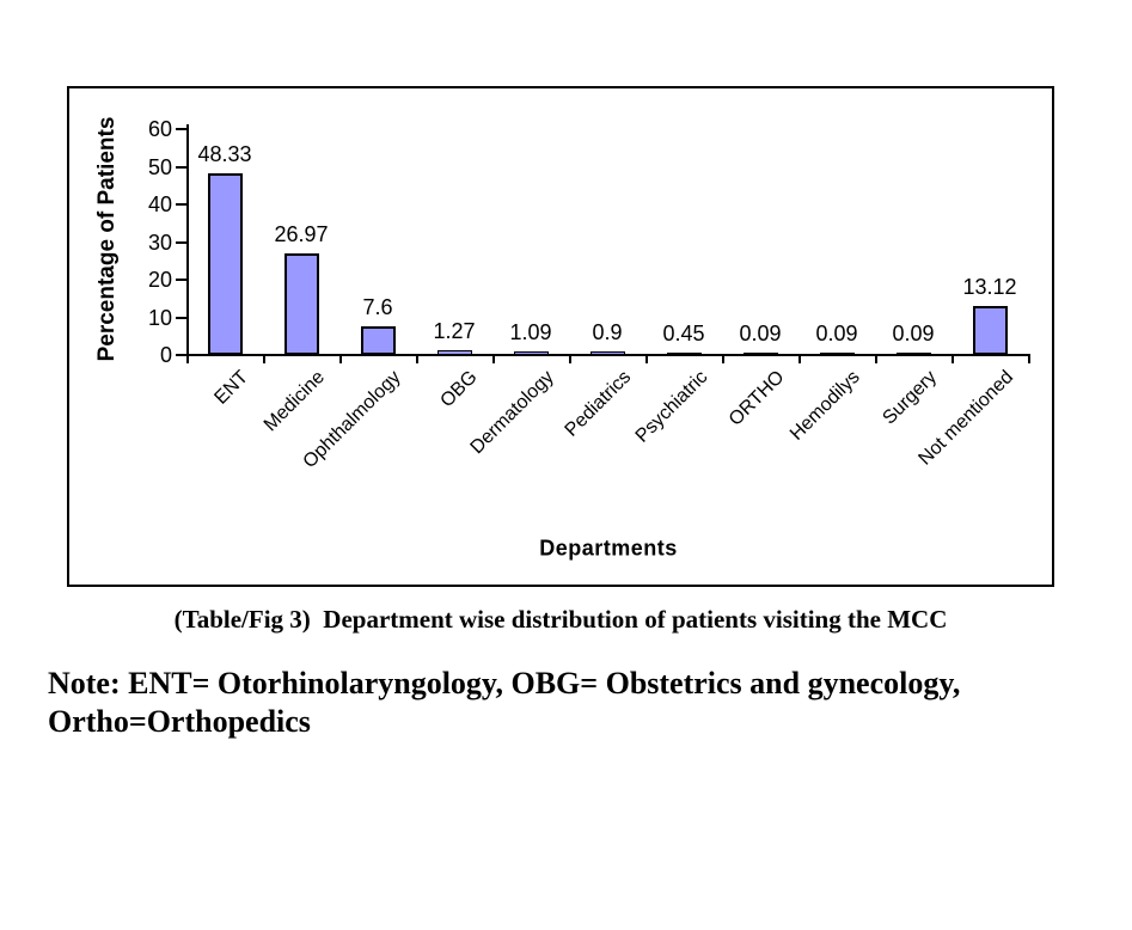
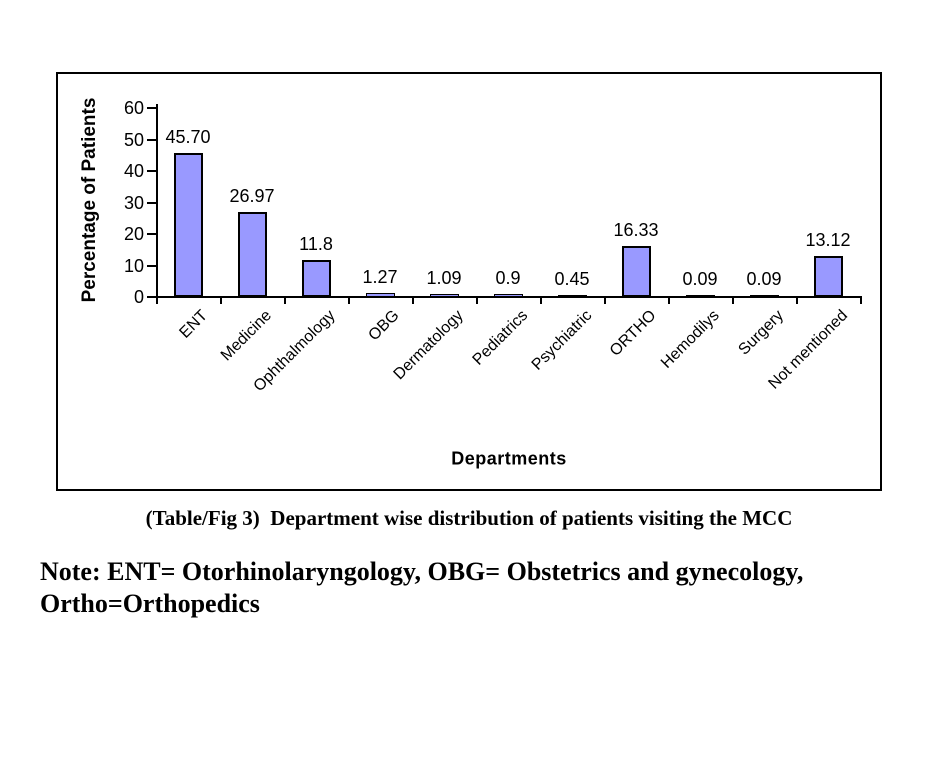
ENT: 48.33 -> 45.70
Ophthalmology: 7.6 -> 11.8
ORTHO: 0.09 -> 16.33
